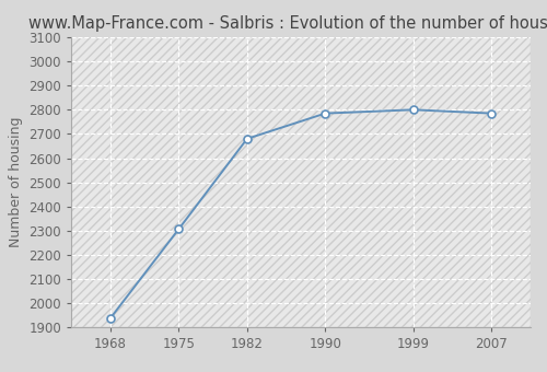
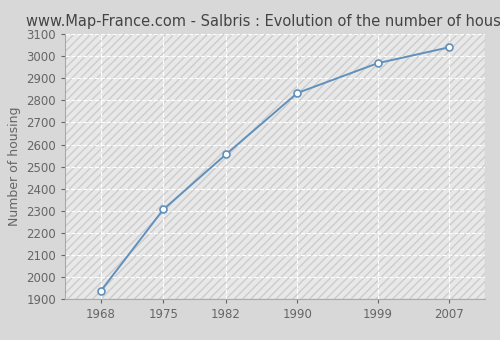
1982: 2680 -> 2555
1990: 2785 -> 2833
1999: 2800 -> 2968
2007: 2785 -> 3040
